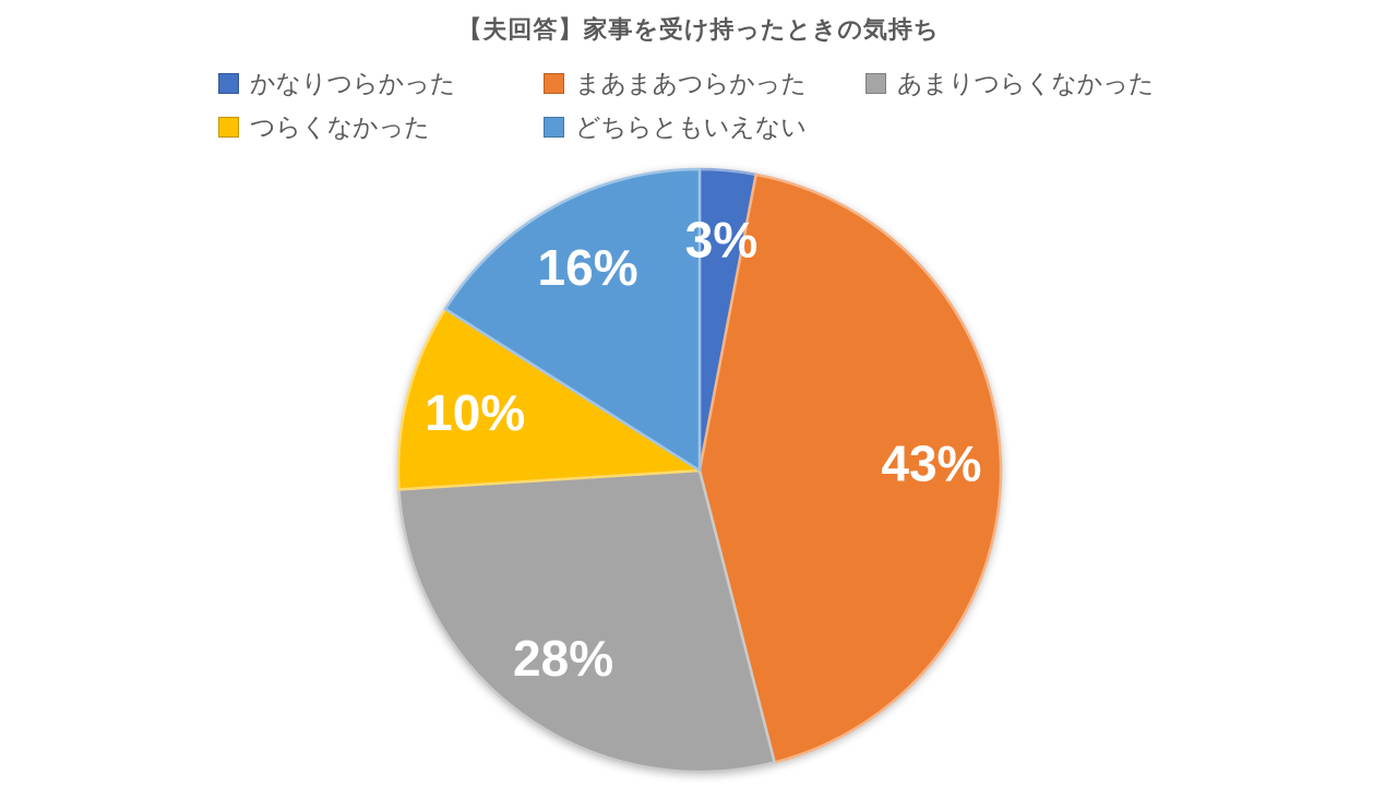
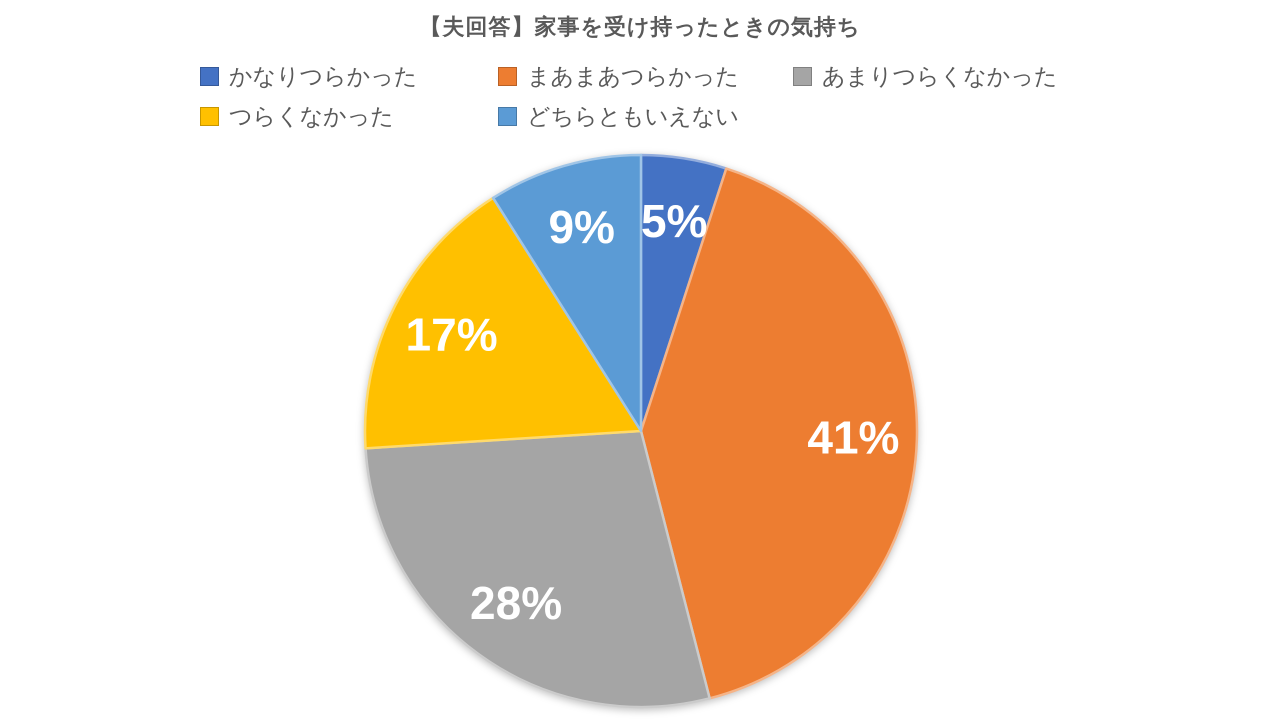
かなりつらかった: 3% -> 5%
まあまあつらかった: 43% -> 41%
つらくなかった: 10% -> 17%
どちらともいえない: 16% -> 9%
